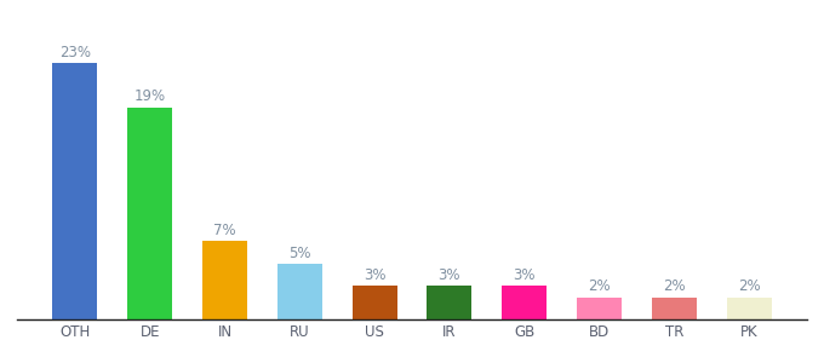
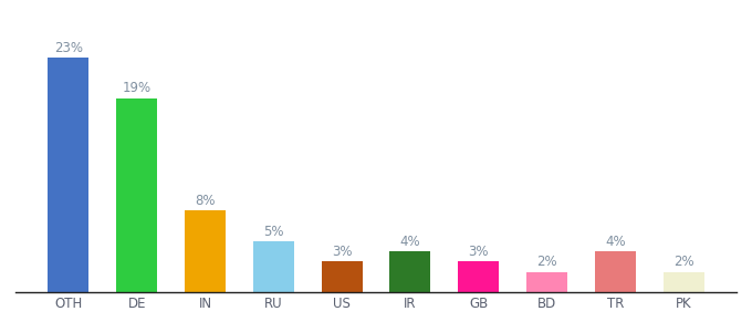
IN: 7% -> 8%
IR: 3% -> 4%
TR: 2% -> 4%
